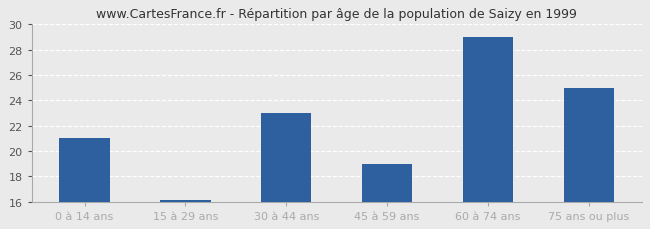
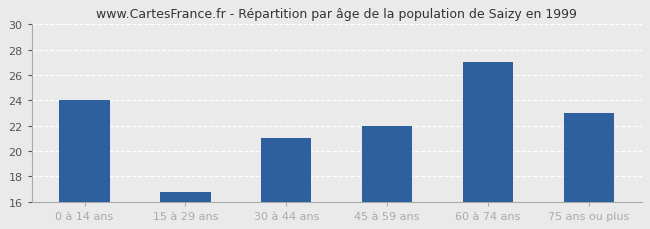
0 à 14 ans: 21.0 -> 24.0
15 à 29 ans: 16.1 -> 16.8
30 à 44 ans: 23.0 -> 21.0
45 à 59 ans: 19.0 -> 22.0
60 à 74 ans: 29.0 -> 27.0
75 ans ou plus: 25.0 -> 23.0
